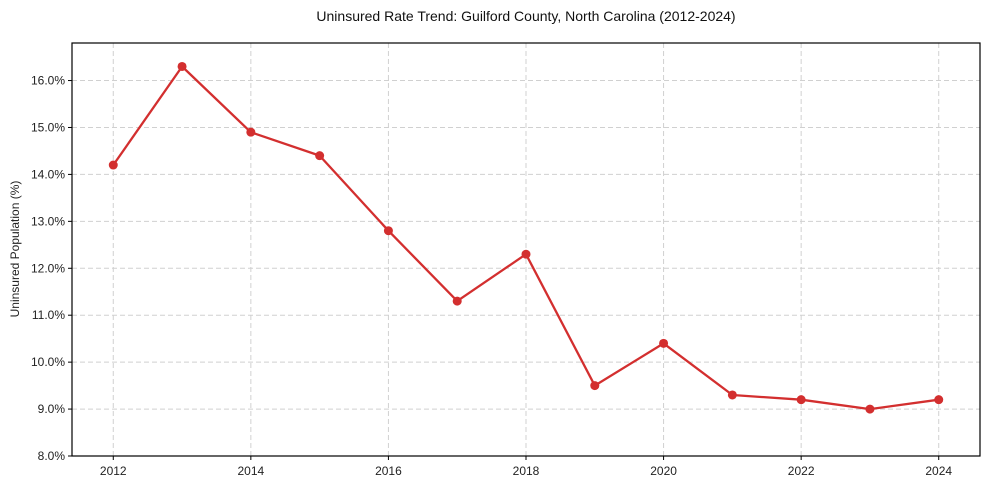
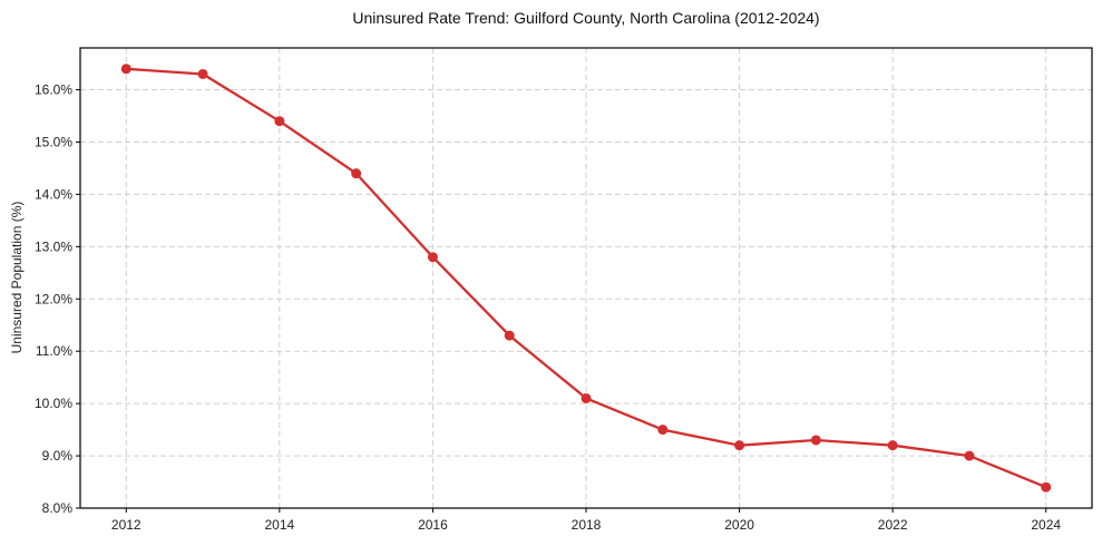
2012: 14.2% -> 16.4%
2014: 14.9% -> 15.4%
2018: 12.3% -> 10.1%
2020: 10.4% -> 9.2%
2024: 9.2% -> 8.4%
